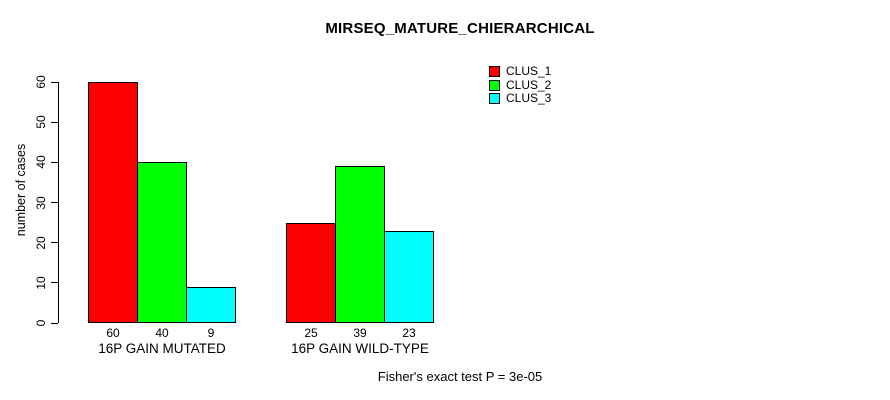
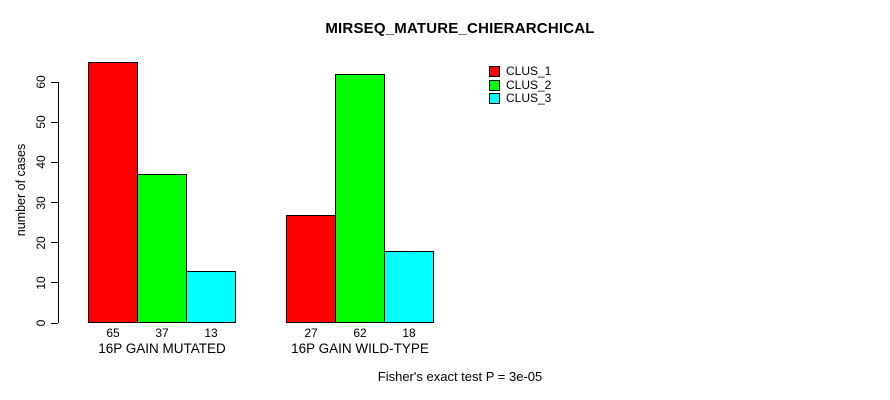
CLUS_1/16P GAIN MUTATED: 60 -> 65
CLUS_2/16P GAIN MUTATED: 40 -> 37
CLUS_3/16P GAIN MUTATED: 9 -> 13
CLUS_1/16P GAIN WILD-TYPE: 25 -> 27
CLUS_2/16P GAIN WILD-TYPE: 39 -> 62
CLUS_3/16P GAIN WILD-TYPE: 23 -> 18
